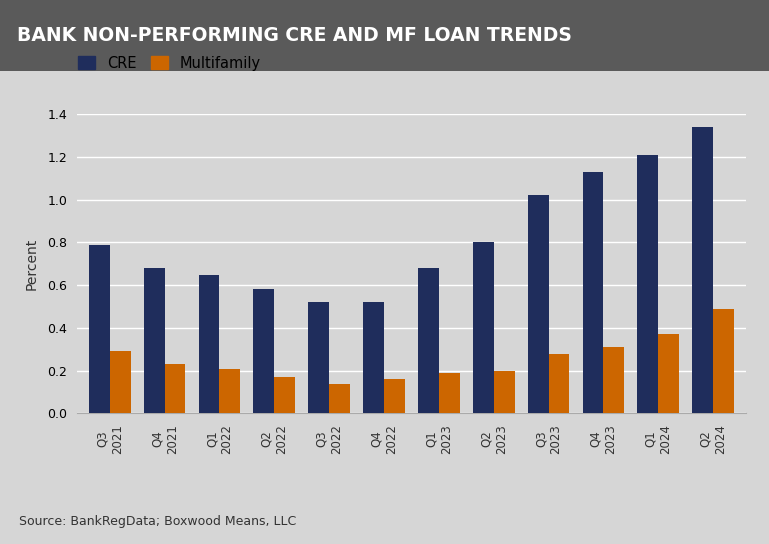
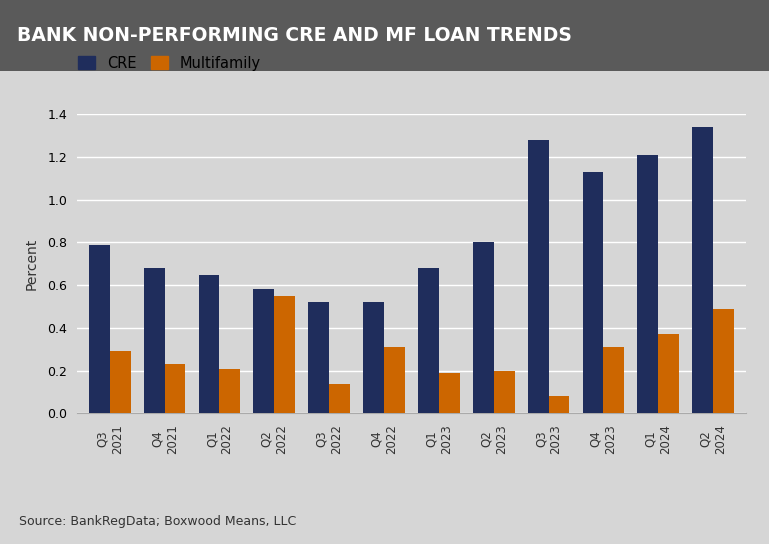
Multifamily/Q2 2022: 0.17 -> 0.55
Multifamily/Q4 2022: 0.16 -> 0.31
CRE/Q3 2023: 1.02 -> 1.28
Multifamily/Q3 2023: 0.28 -> 0.08
